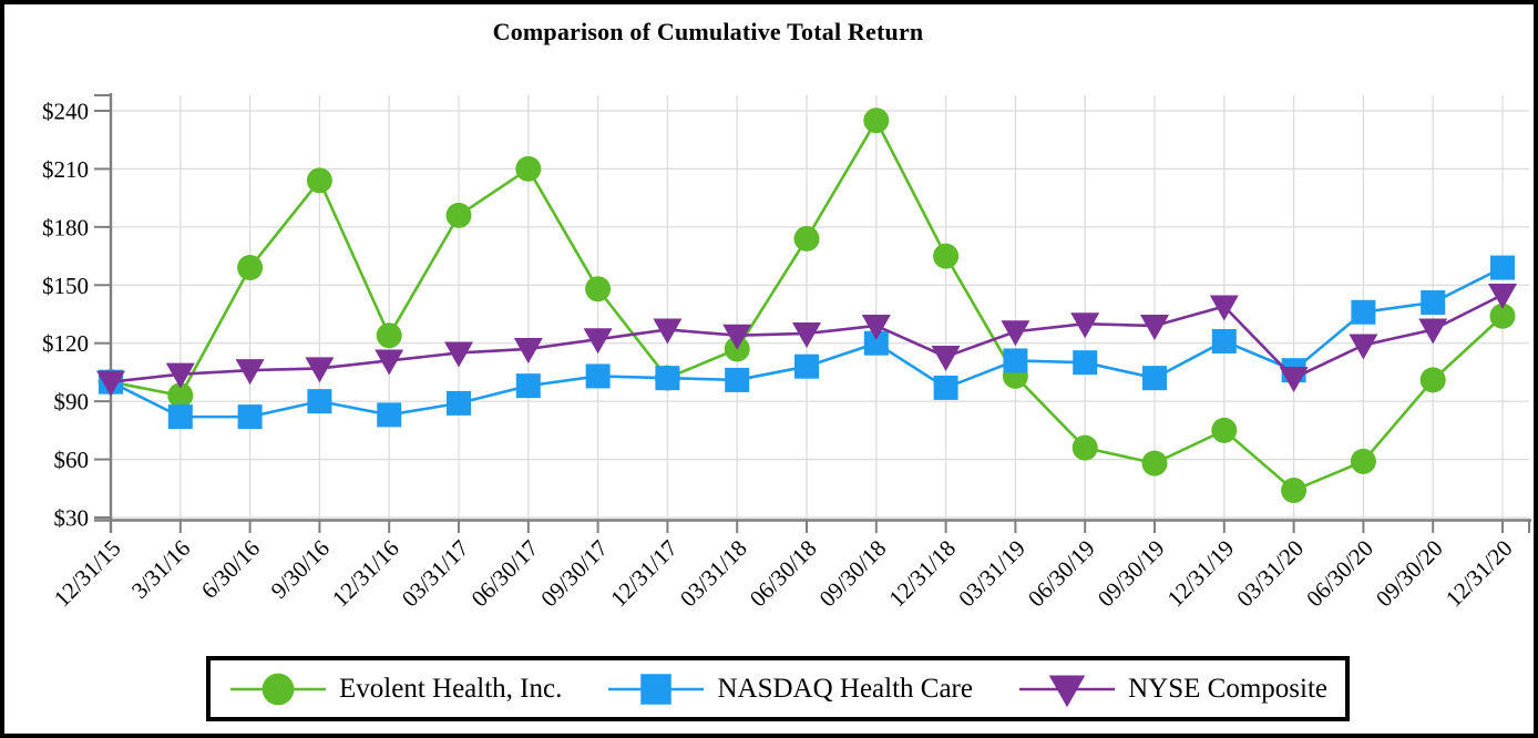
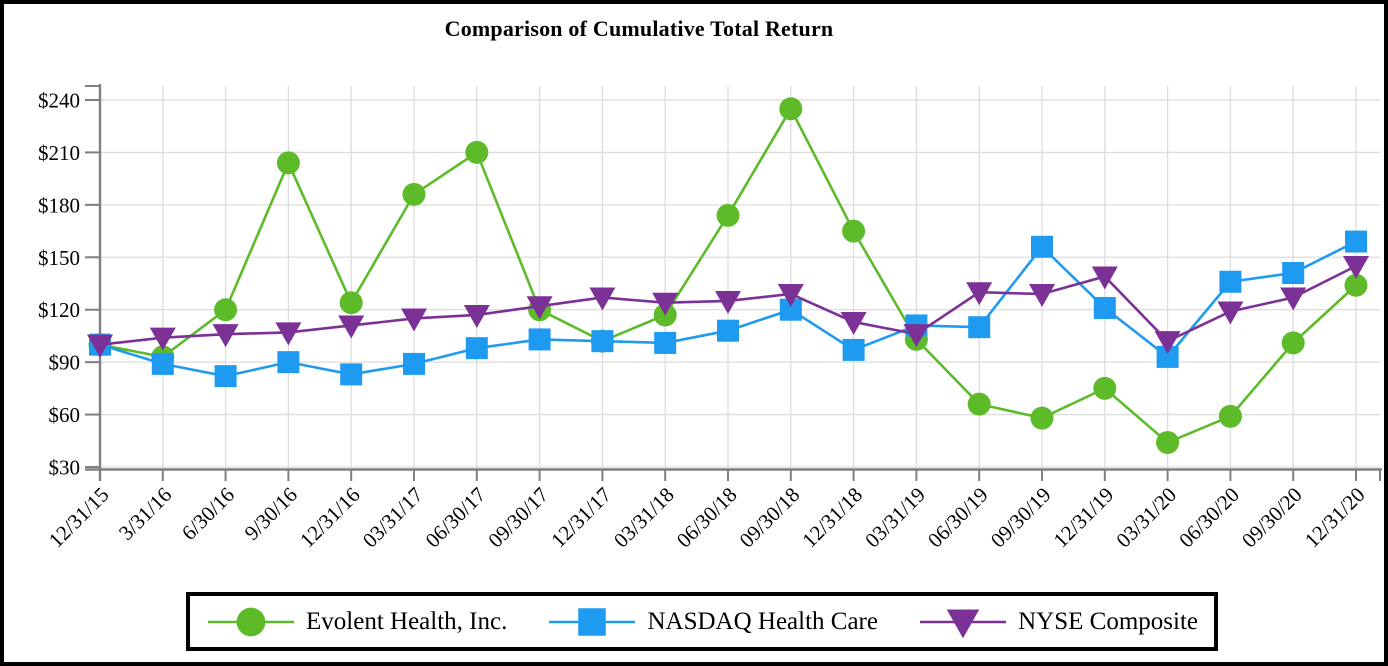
NASDAQ Health Care/3/31/16: $82 -> $89
Evolent Health, Inc./6/30/16: $159 -> $120
Evolent Health, Inc./09/30/17: $148 -> $120
NYSE Composite/03/31/19: $126 -> $106
NASDAQ Health Care/09/30/19: $102 -> $156
NASDAQ Health Care/03/31/20: $106 -> $93
